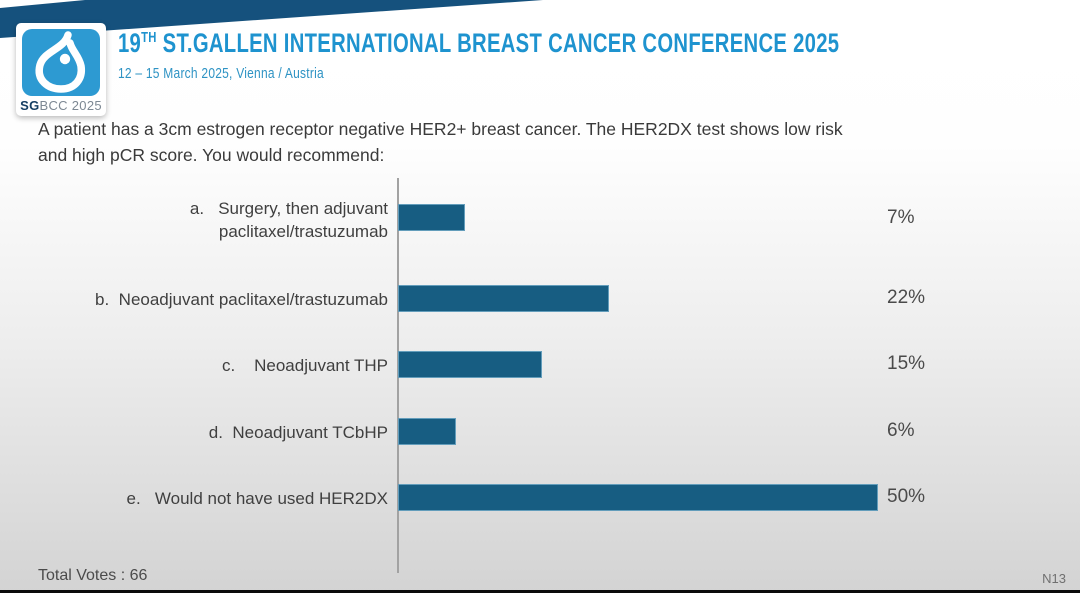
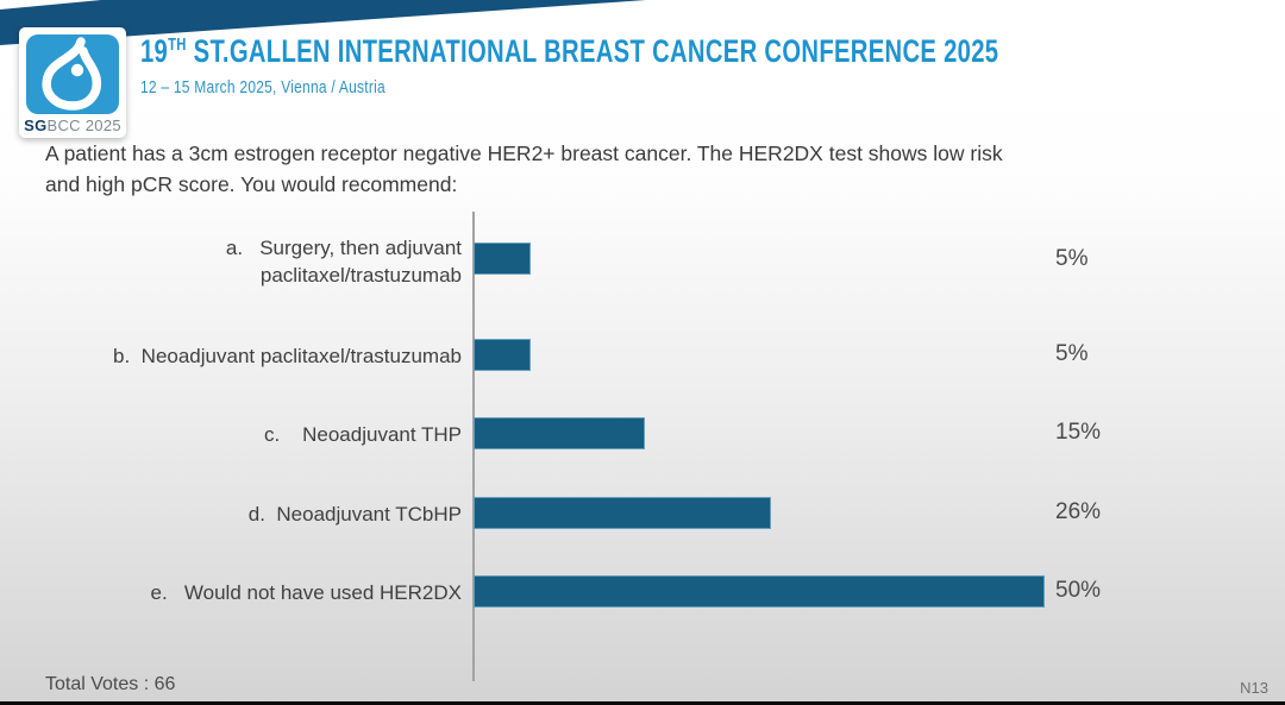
a. Surgery, then adjuvant paclitaxel/trastuzumab: 7% -> 5%
b. Neoadjuvant paclitaxel/trastuzumab: 22% -> 5%
d. Neoadjuvant TCbHP: 6% -> 26%
